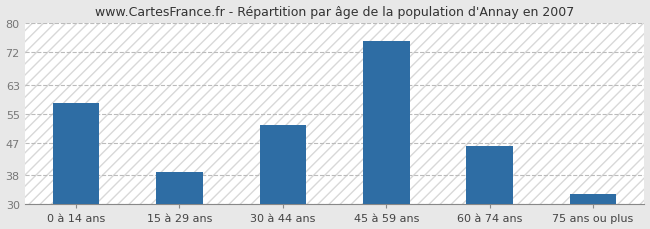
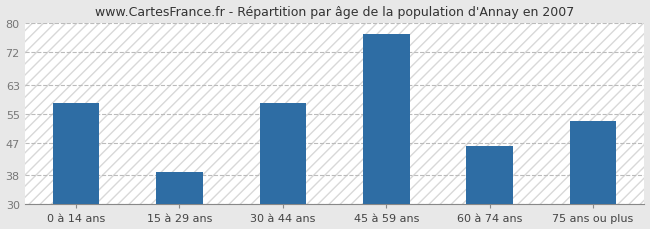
30 à 44 ans: 52 -> 58
45 à 59 ans: 75 -> 77
75 ans ou plus: 33 -> 53
